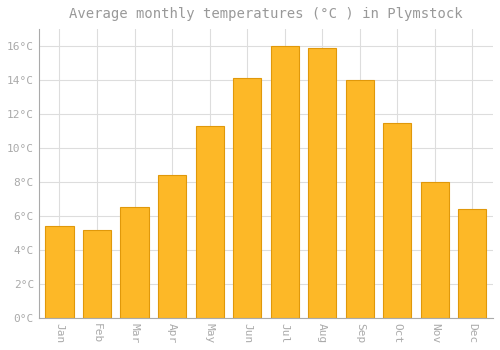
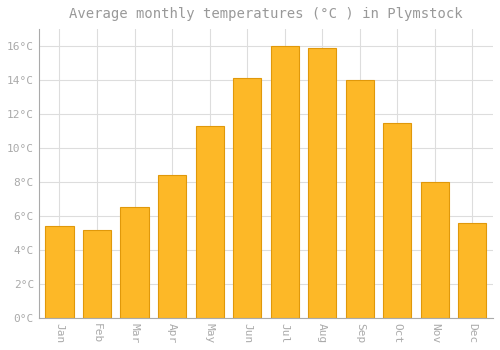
Dec: 6.4°C -> 5.6°C
